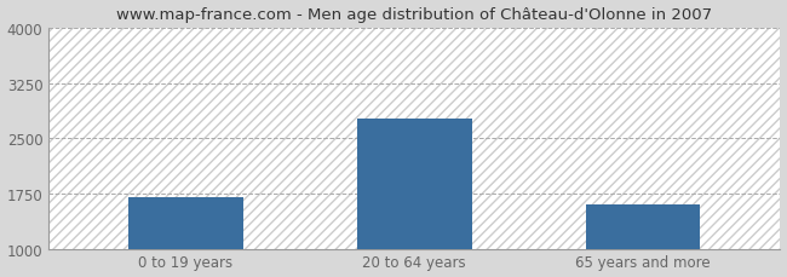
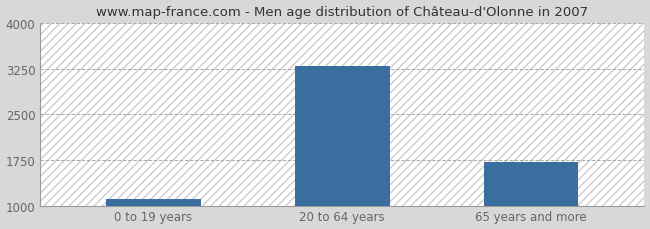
0 to 19 years: 1700 -> 1100
20 to 64 years: 2760 -> 3300
65 years and more: 1600 -> 1720
